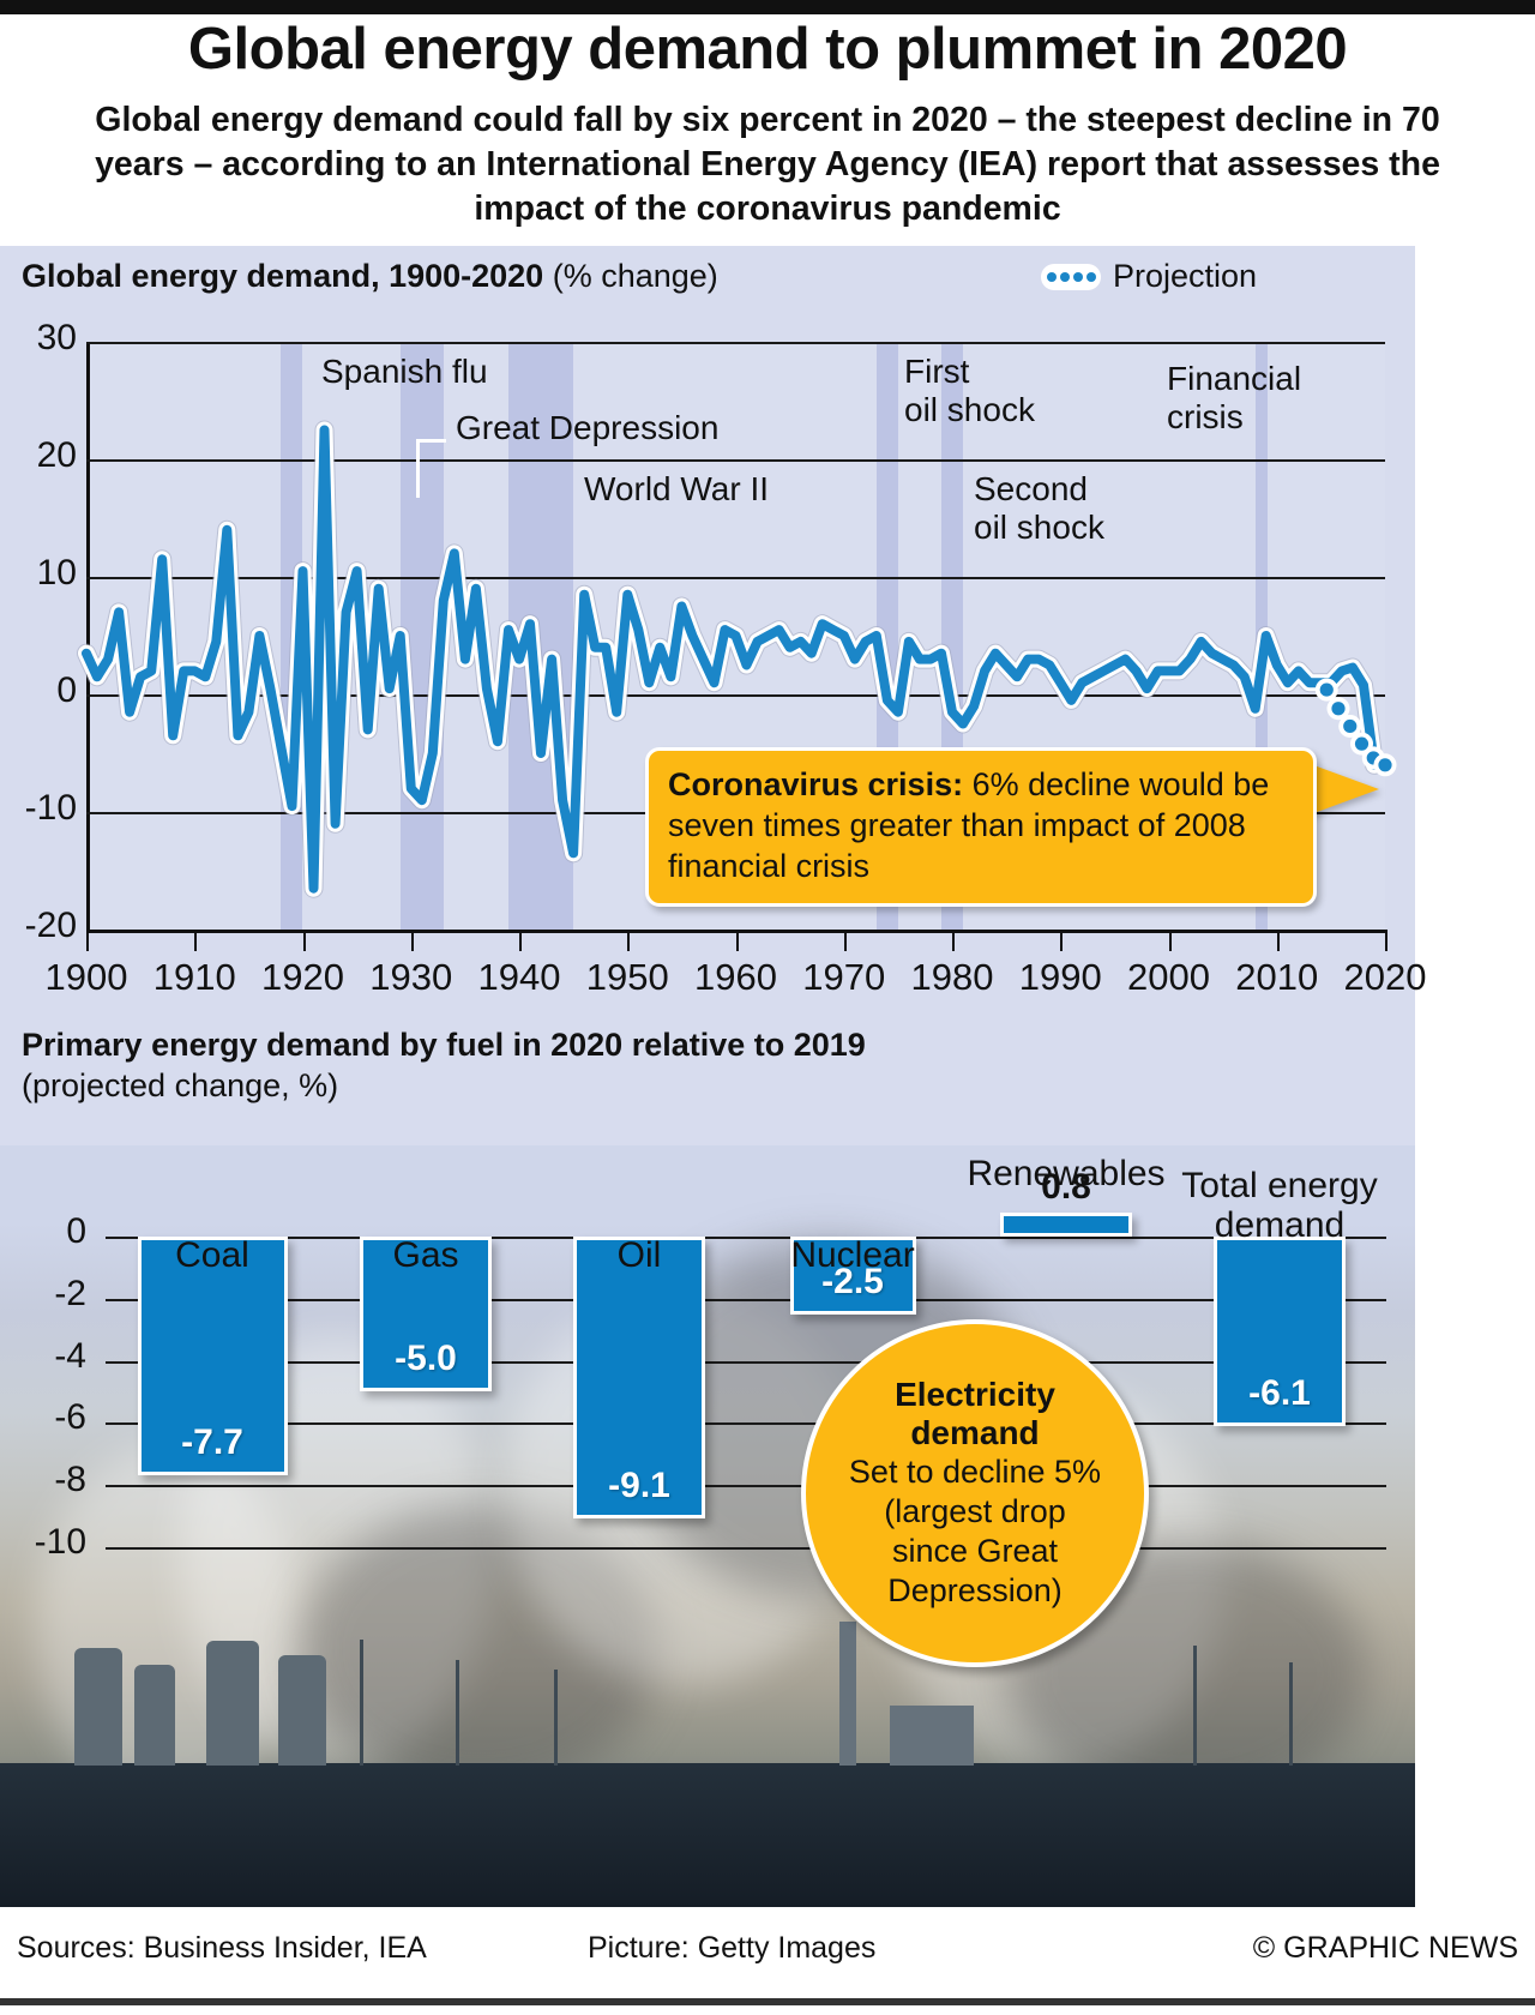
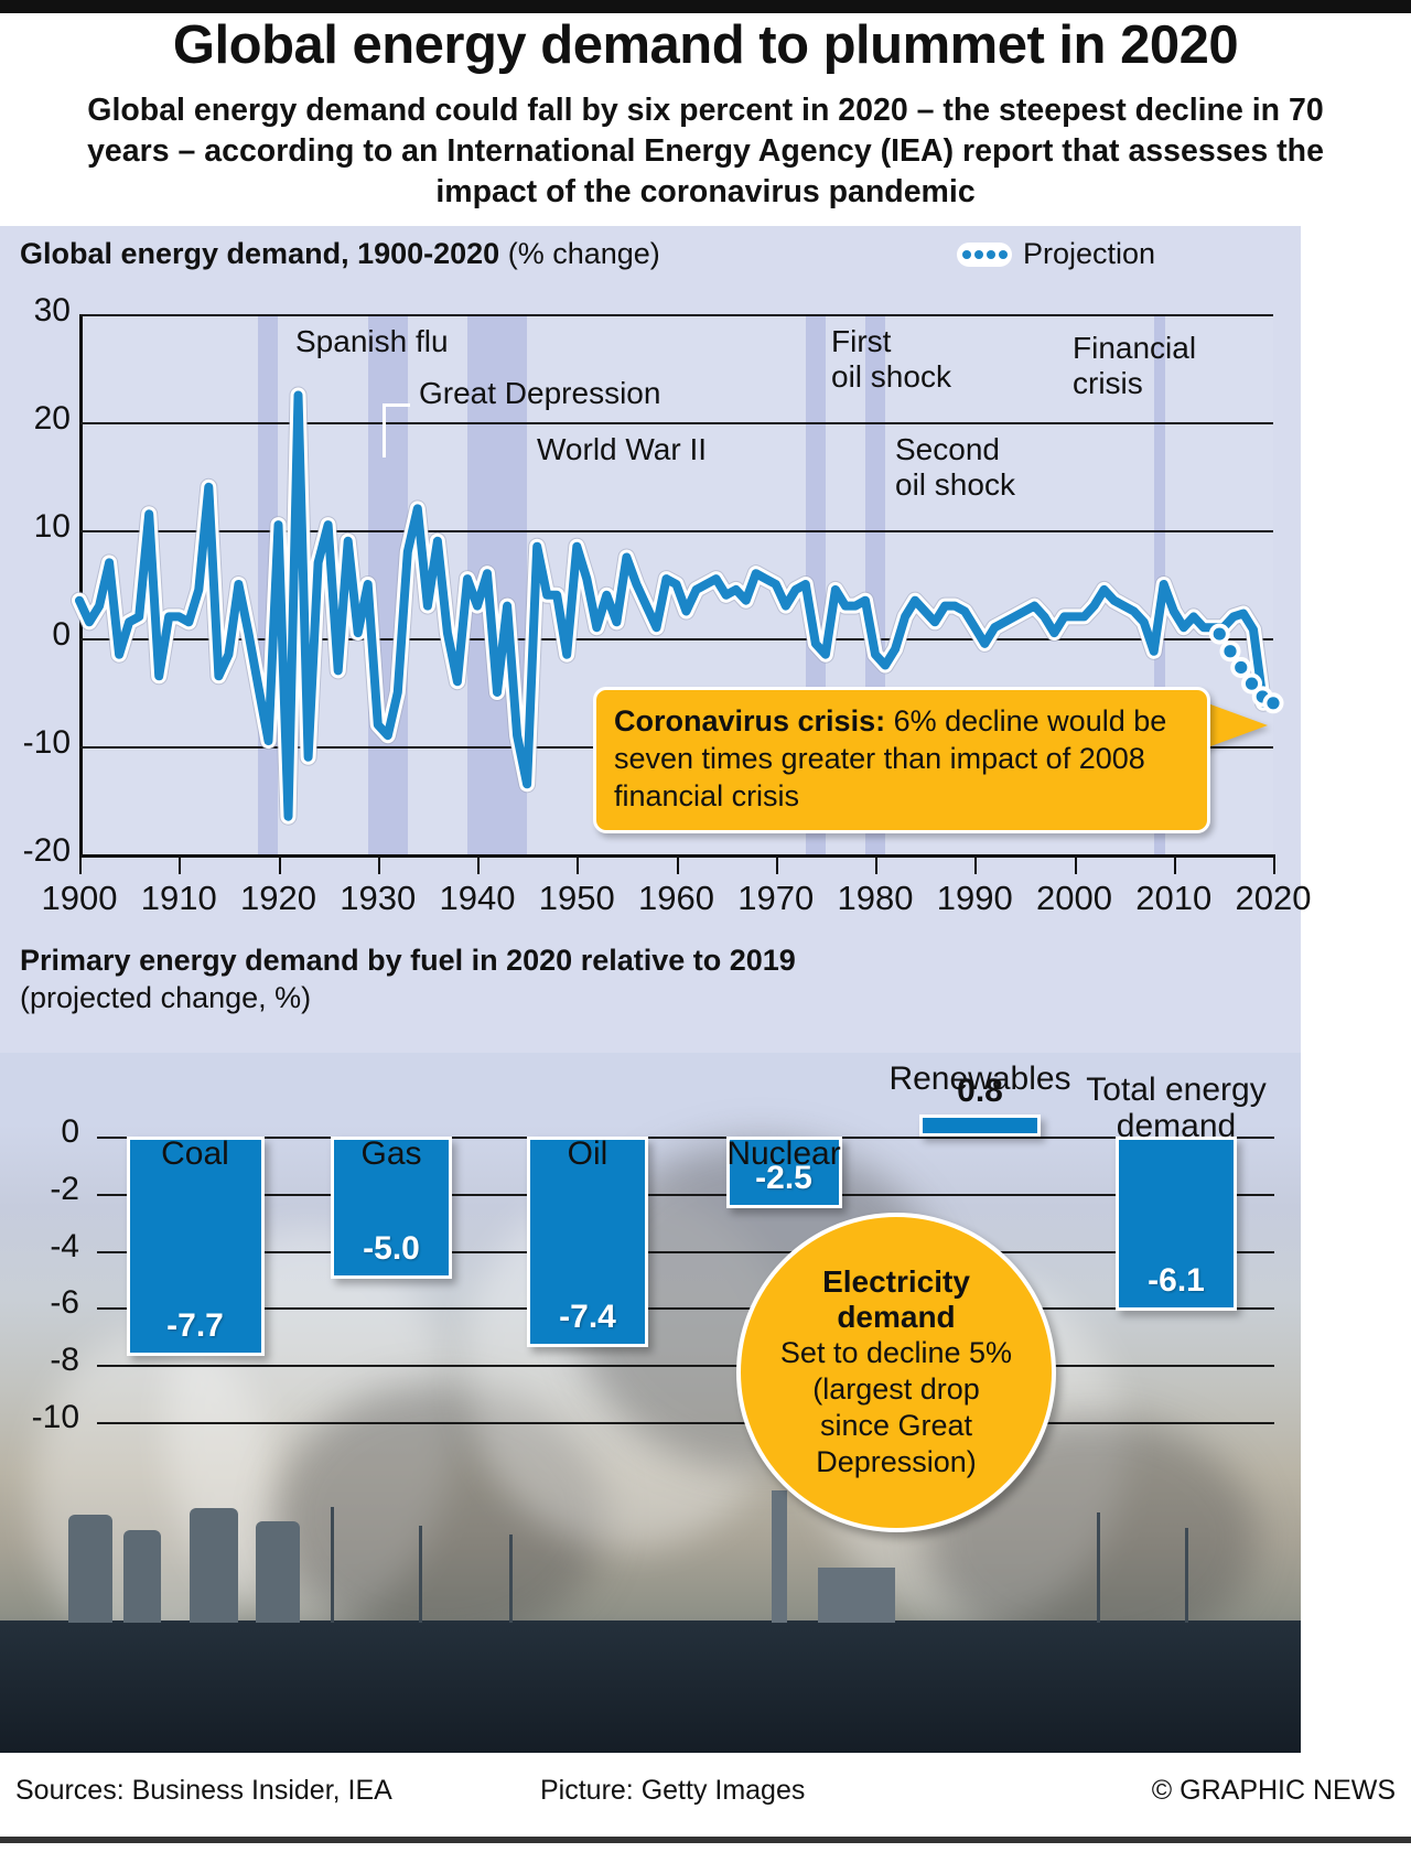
Primary energy demand by fuel in 2020 relative to 2019/Oil: -9.1 -> -7.4
